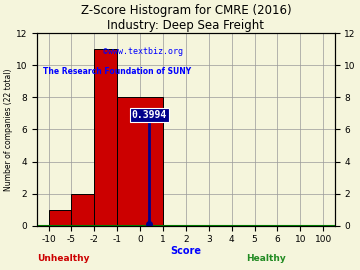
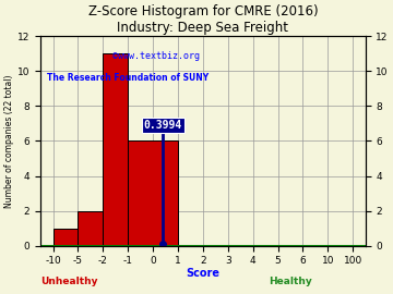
0: 8 -> 6
